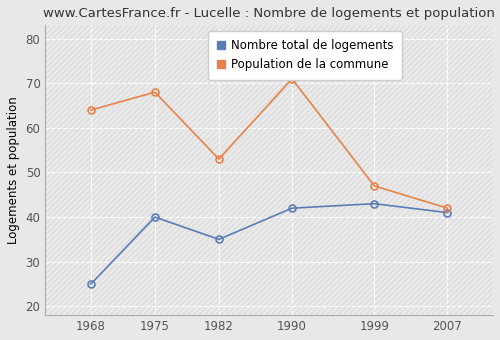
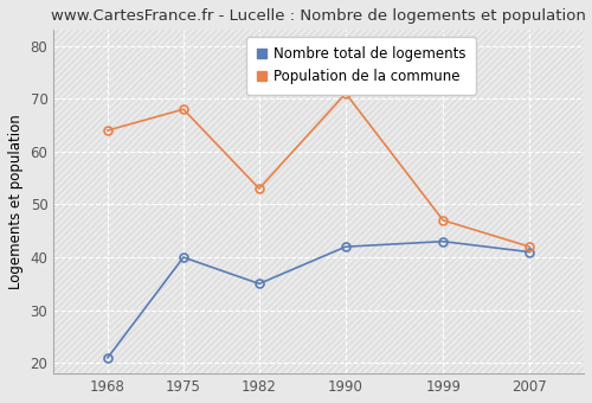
Nombre total de logements/1968: 25 -> 21
